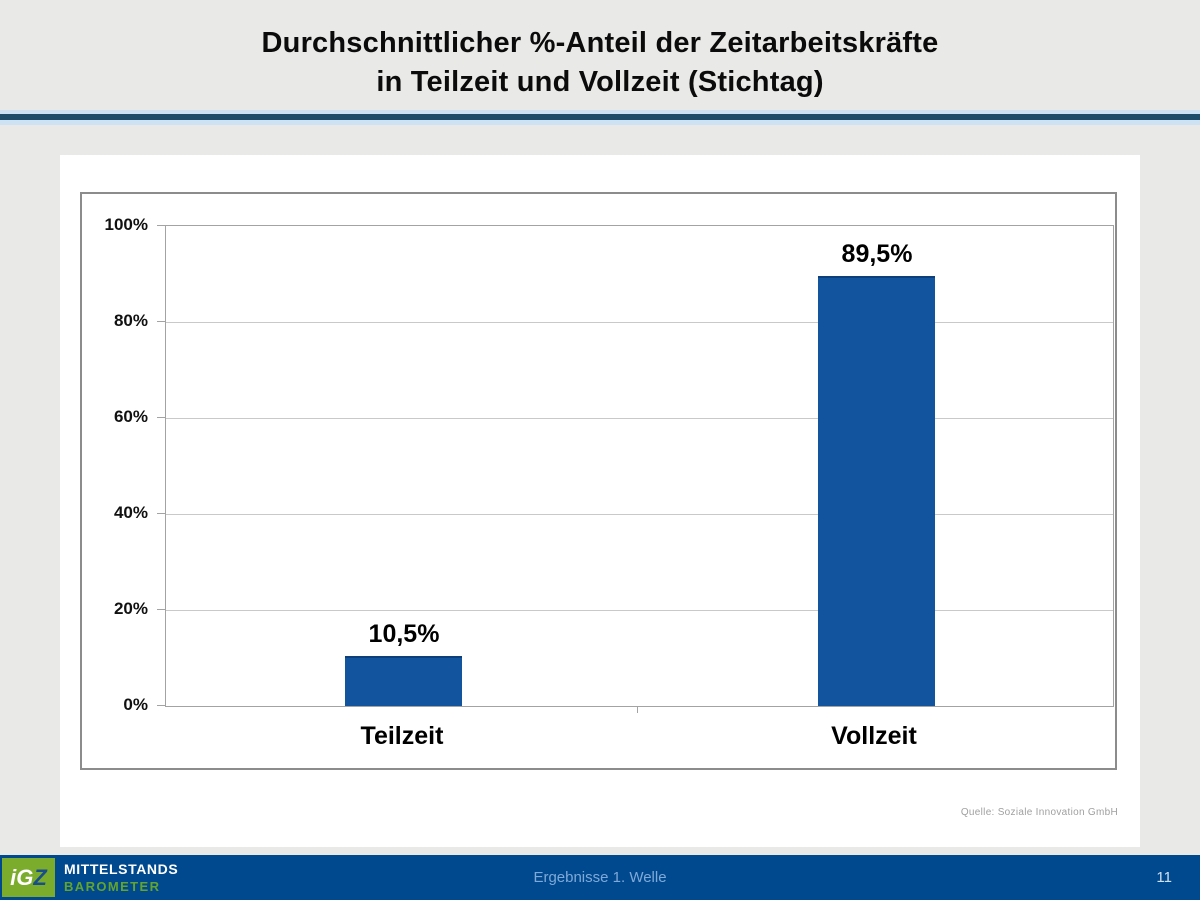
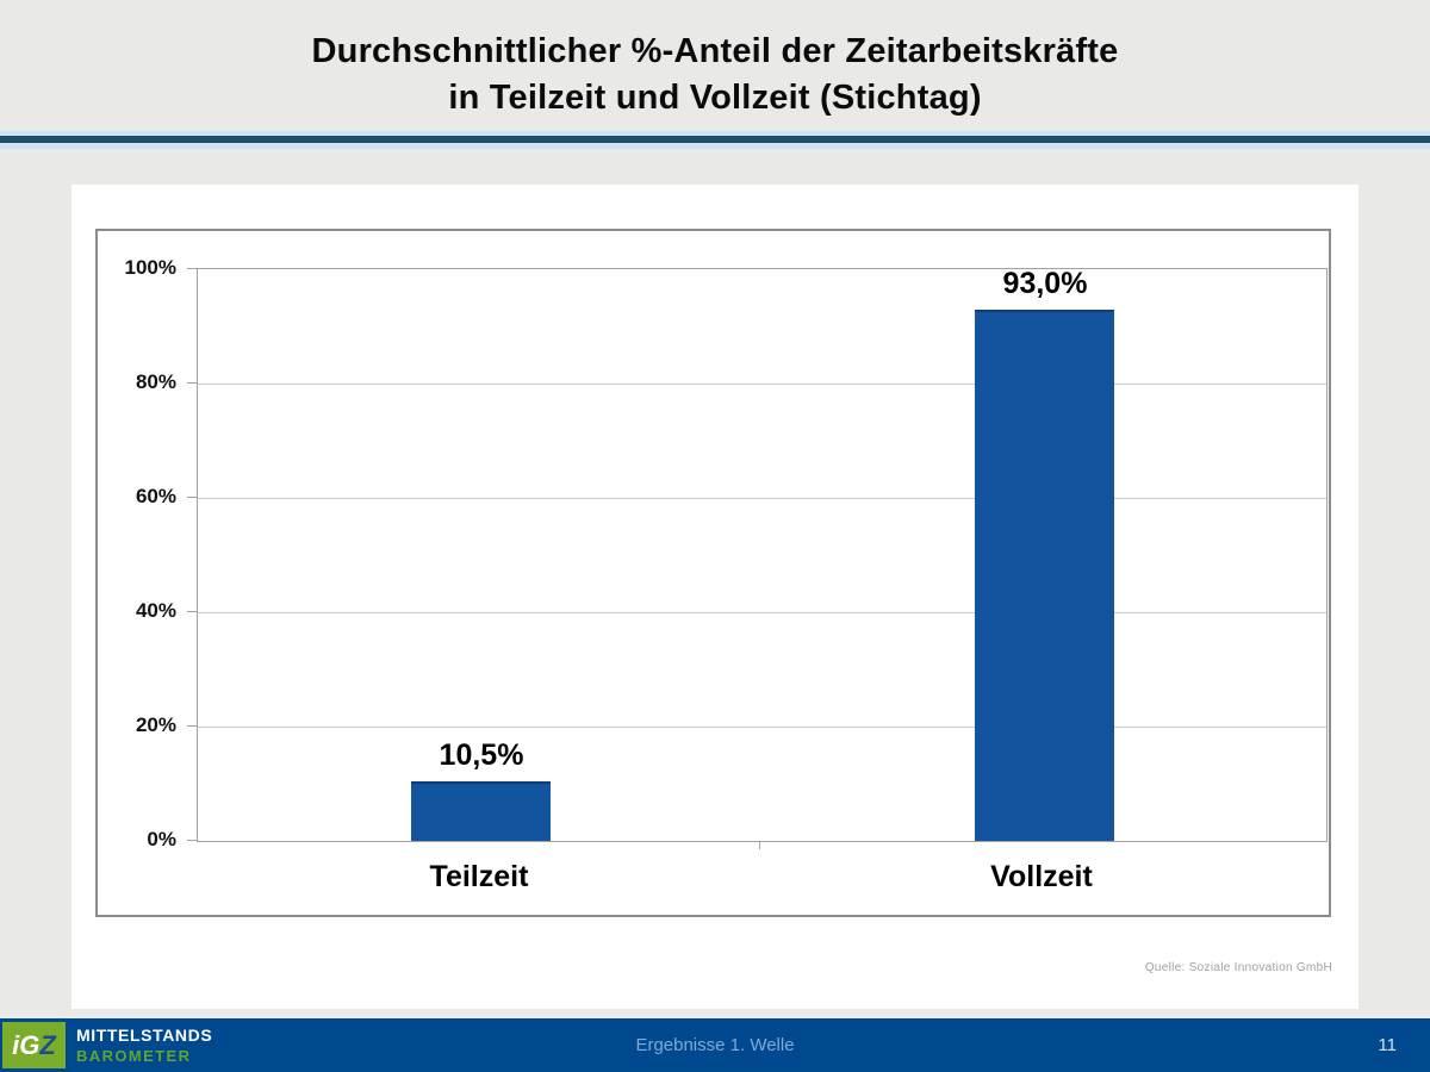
Vollzeit: 89,5% -> 93,0%
